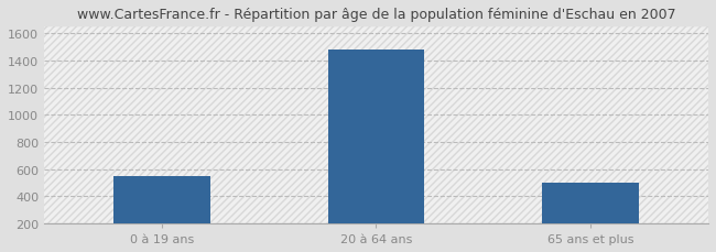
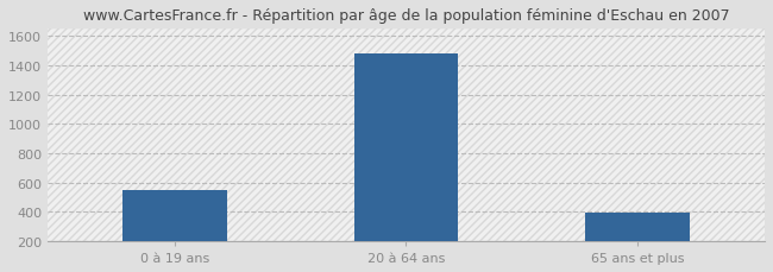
65 ans et plus: 500 -> 400
